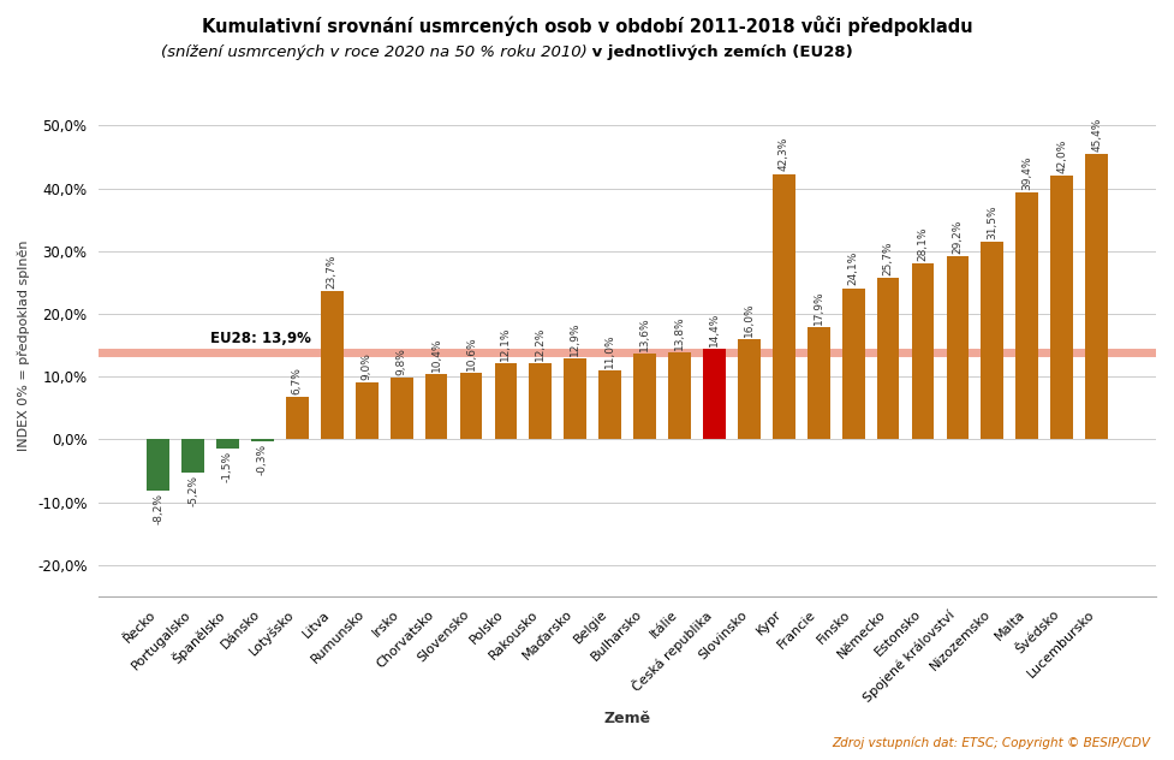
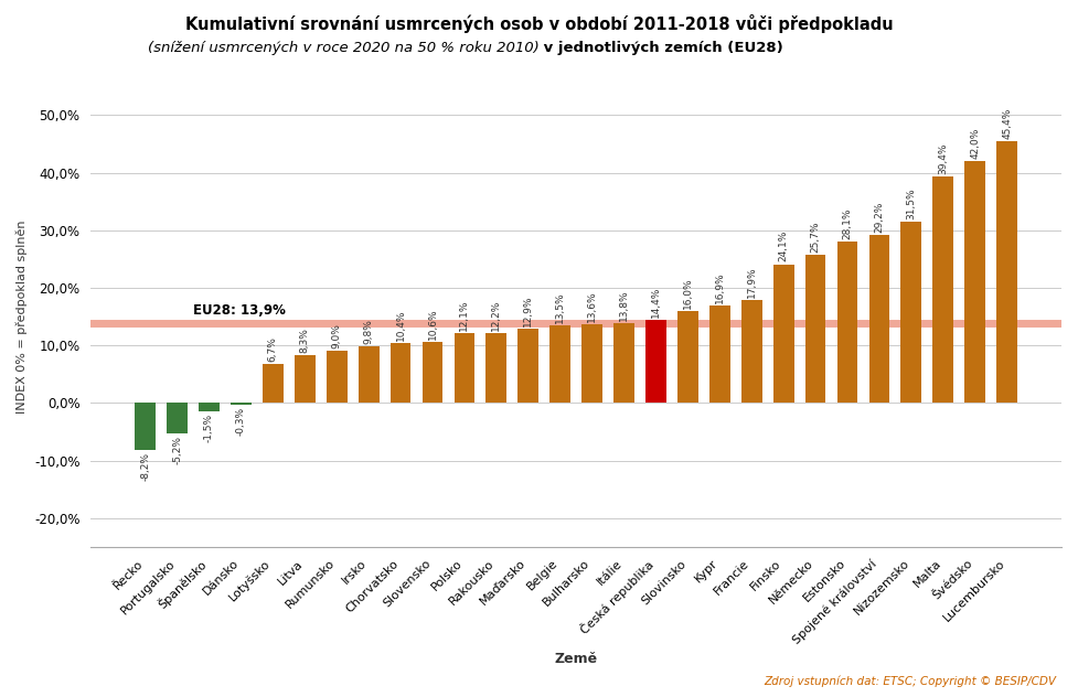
Litva: 23,7% -> 8,3%
Belgie: 11,0% -> 13,5%
Kypr: 42,3% -> 16,9%
